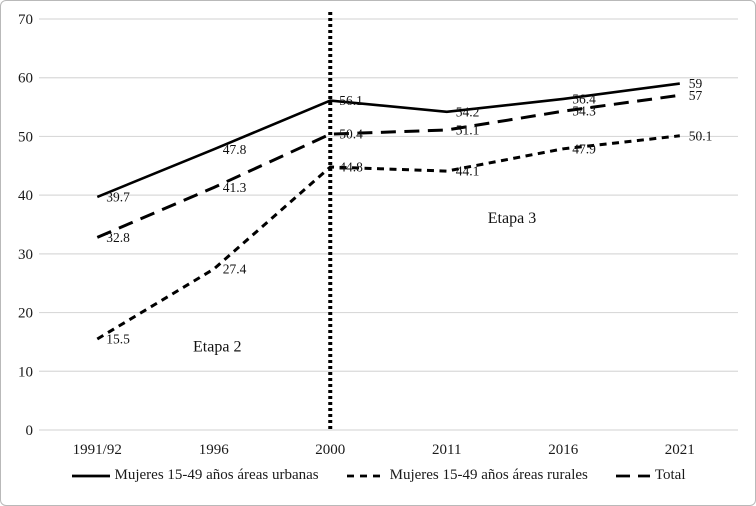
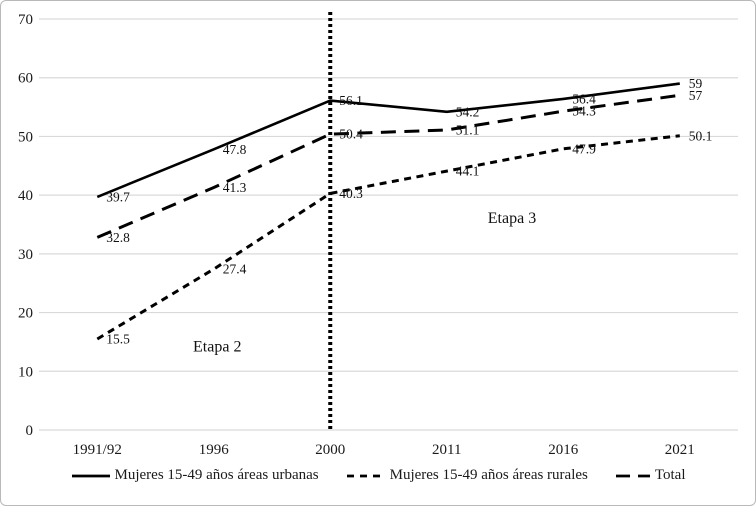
Mujeres 15-49 años áreas rurales/2000: 44.8 -> 40.3
